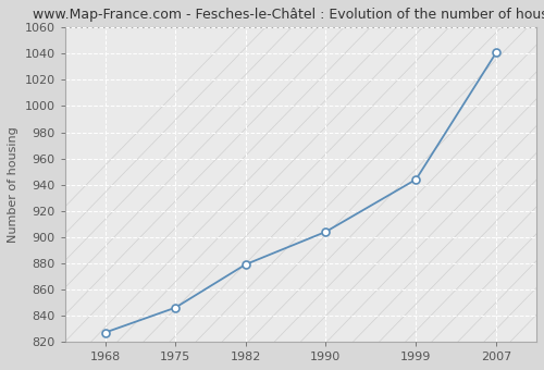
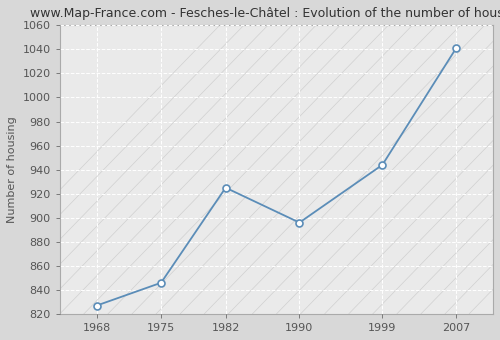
1982: 879 -> 925
1990: 904 -> 896
